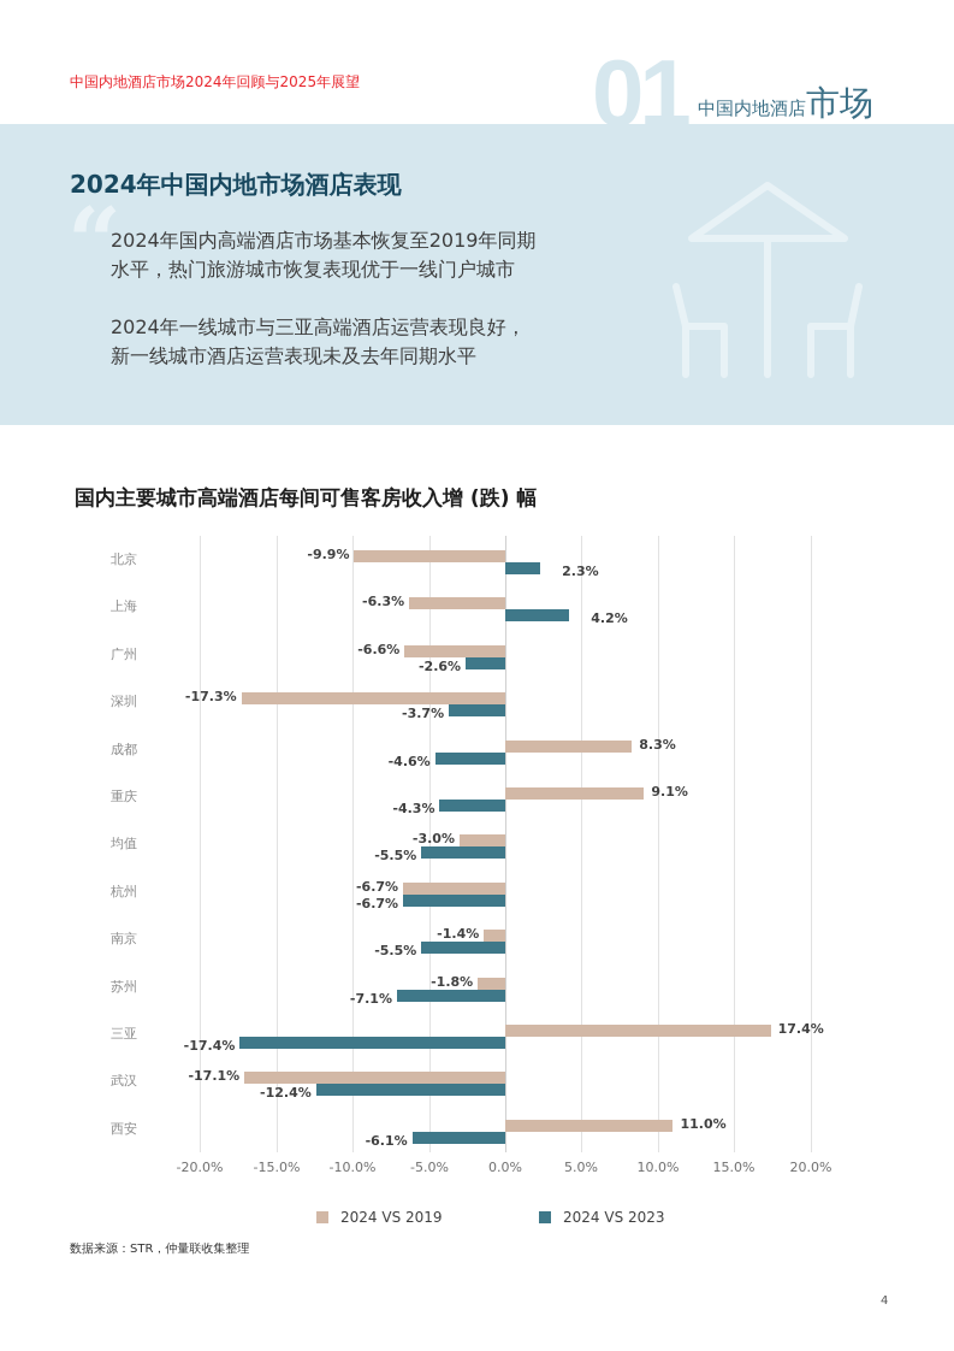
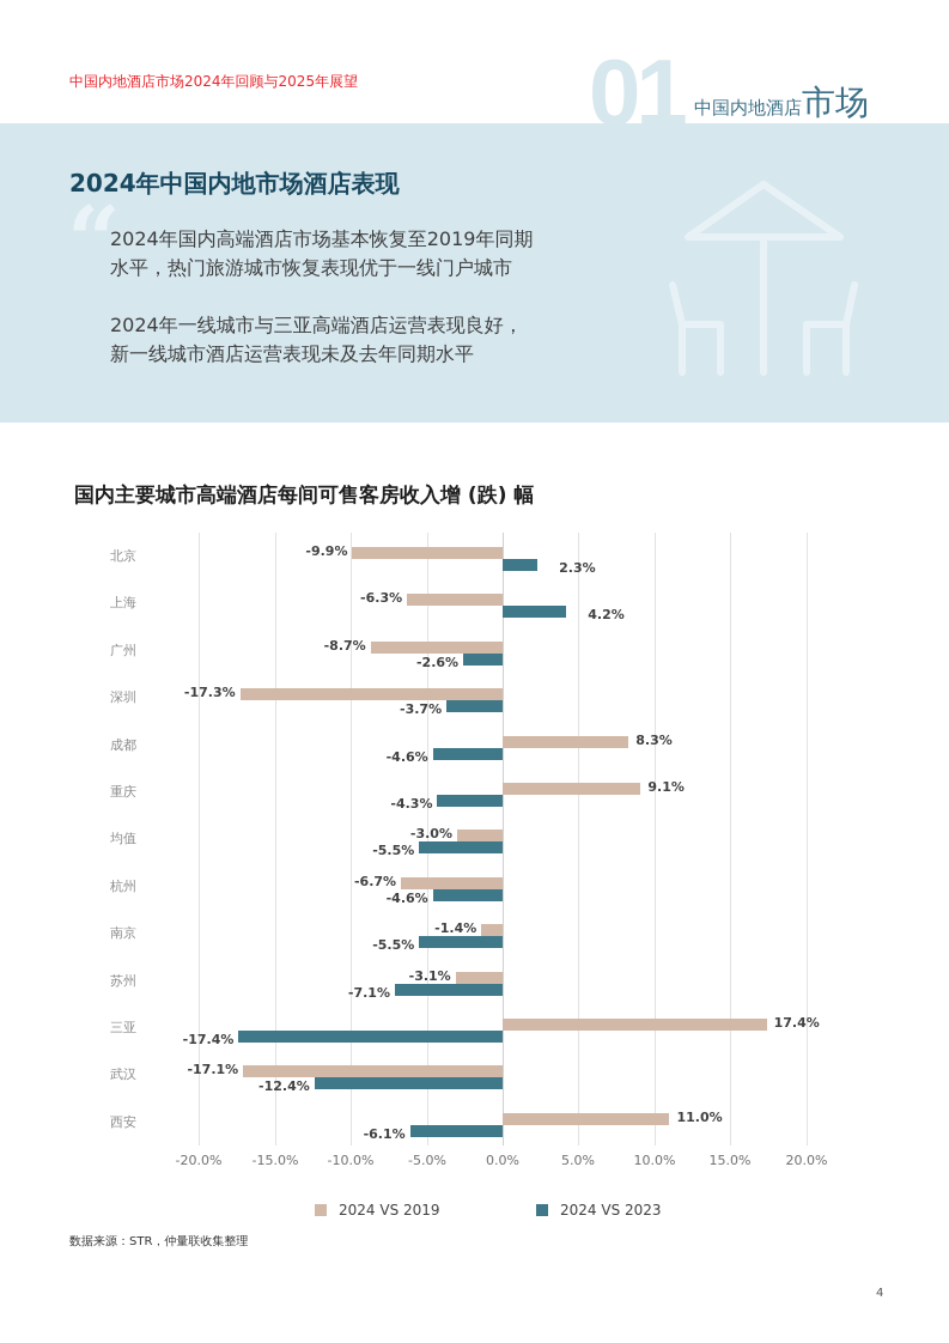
2024 VS 2019/广州: -6.6% -> -8.7%
2024 VS 2023/杭州: -6.7% -> -4.6%
2024 VS 2019/苏州: -1.8% -> -3.1%
